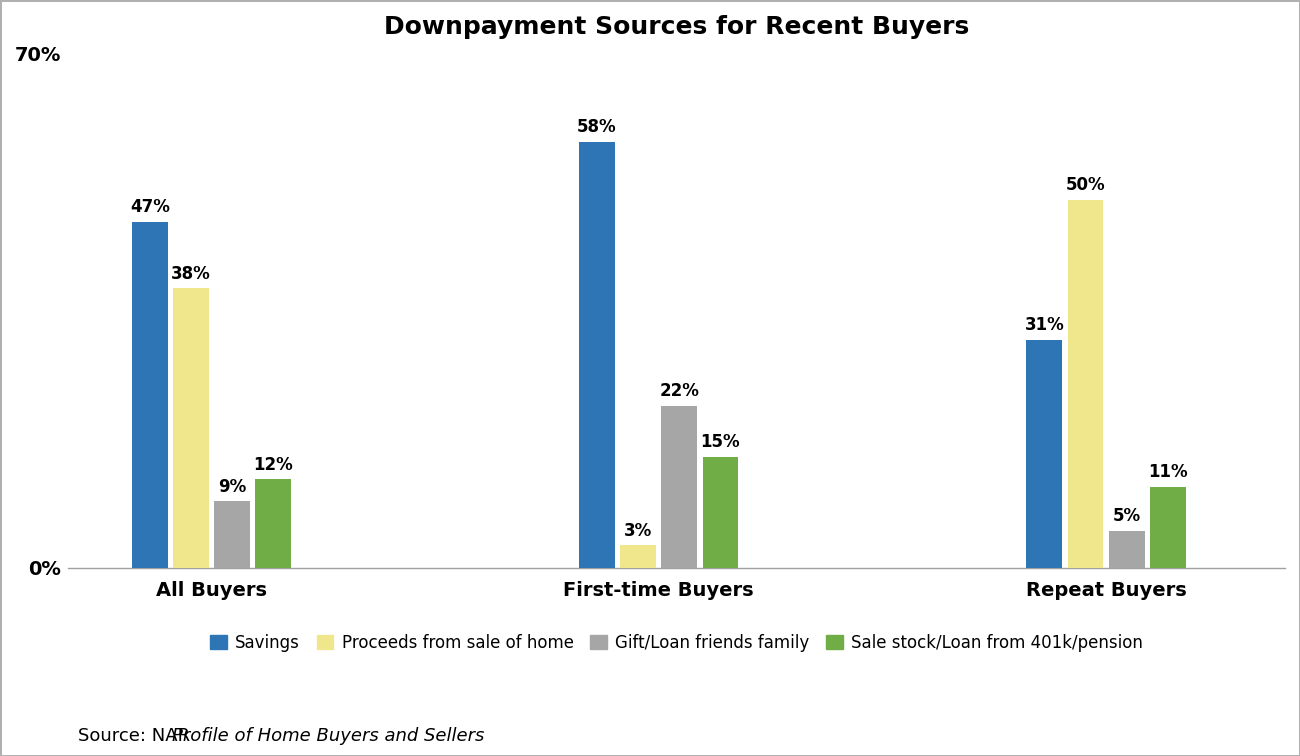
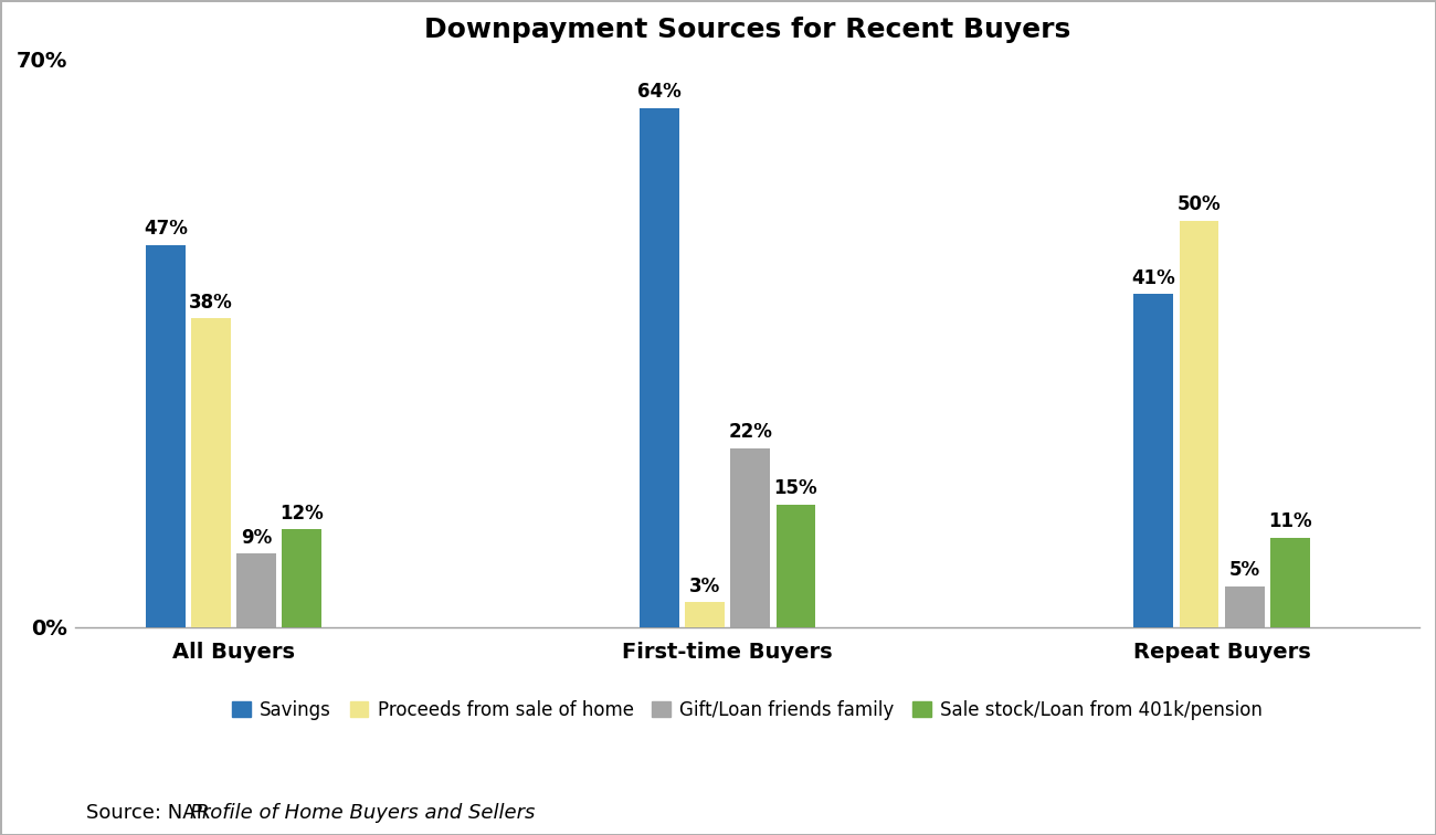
Savings/First-time Buyers: 58% -> 64%
Savings/Repeat Buyers: 31% -> 41%
